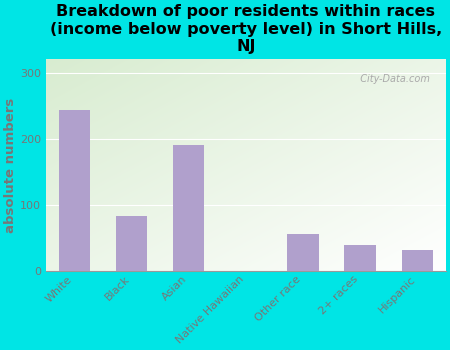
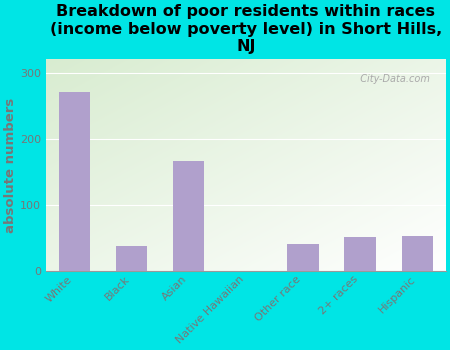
White: 243 -> 270
Black: 83 -> 38
Asian: 191 -> 166
Other race: 57 -> 42
2+ races: 40 -> 52
Hispanic: 33 -> 54
